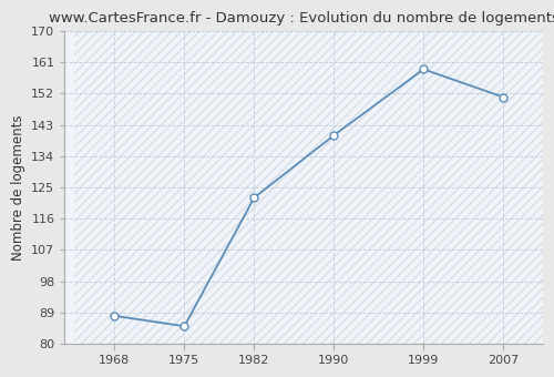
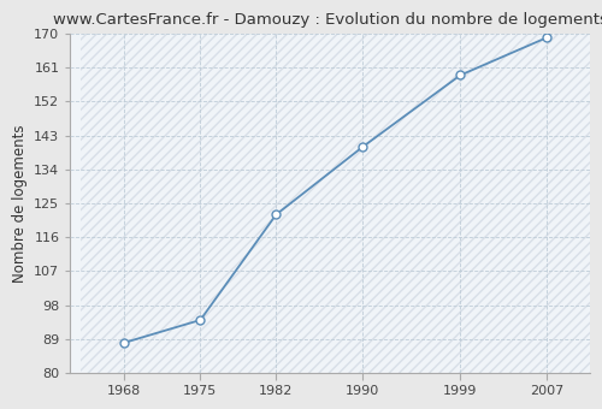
1975: 85 -> 94
2007: 151 -> 169
